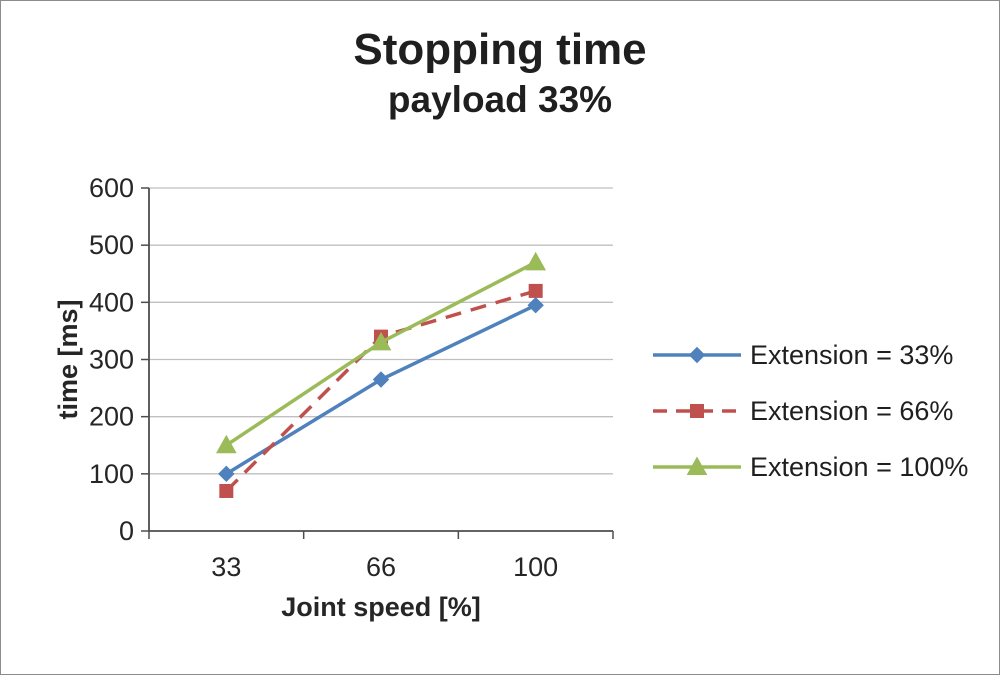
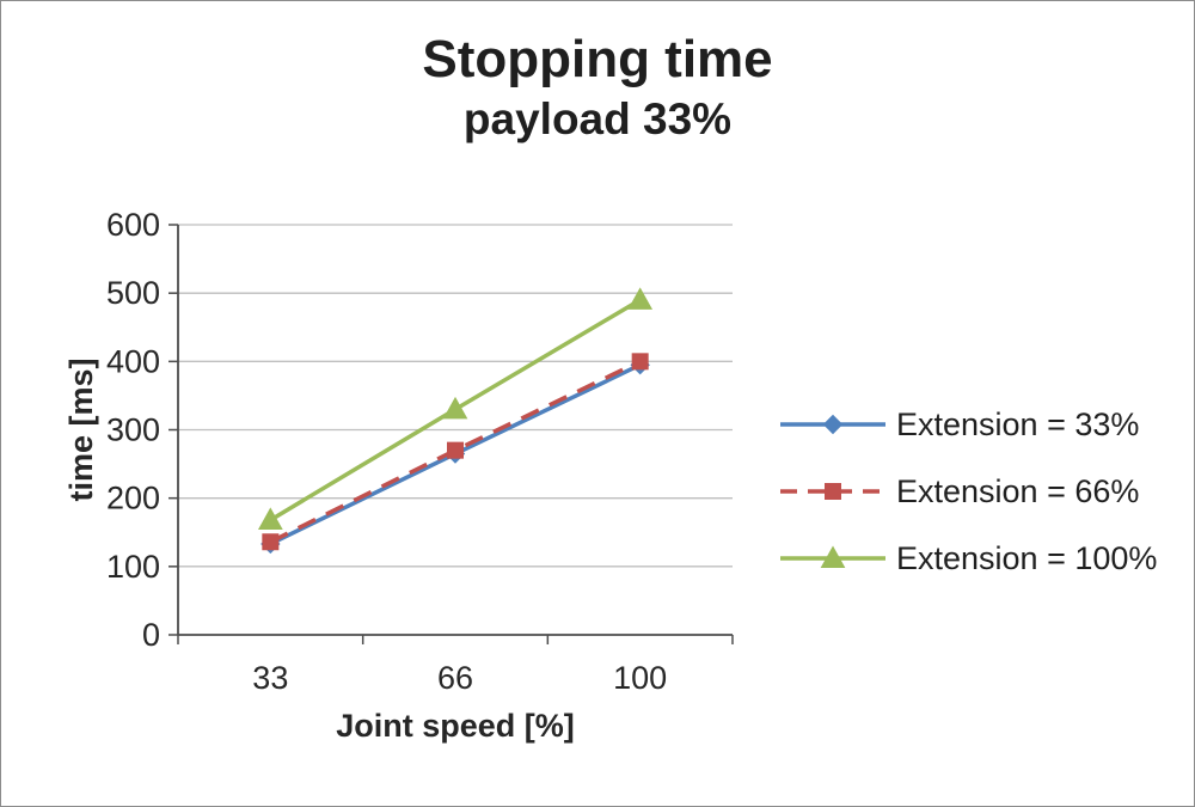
Extension = 33%/33: 100 -> 130
Extension = 66%/33: 70 -> 140
Extension = 100%/33: 150 -> 170
Extension = 66%/66: 340 -> 270
Extension = 66%/100: 420 -> 400
Extension = 100%/100: 470 -> 490
